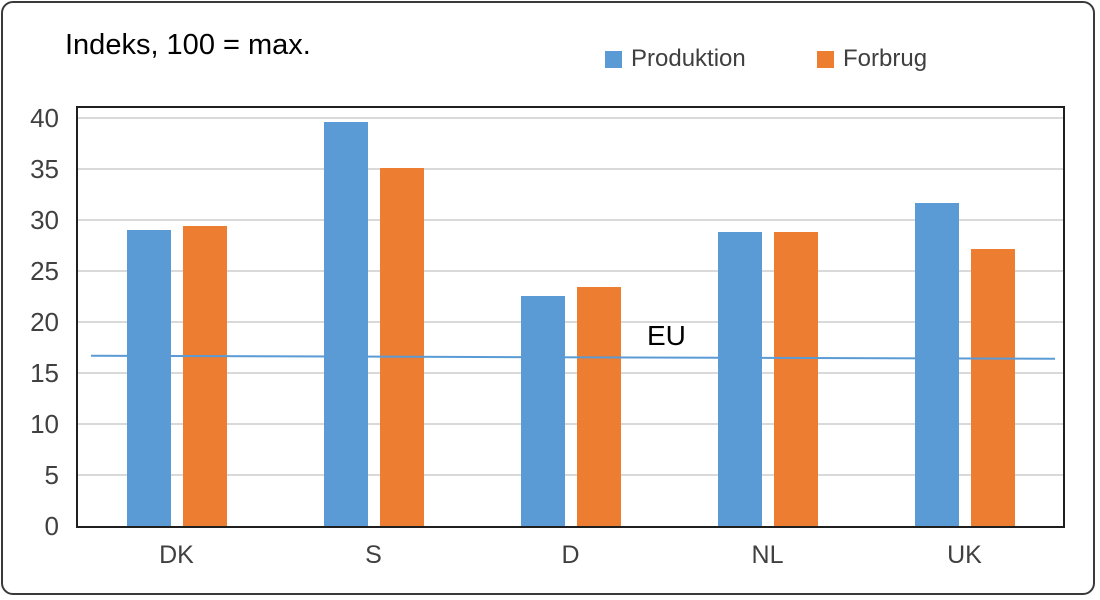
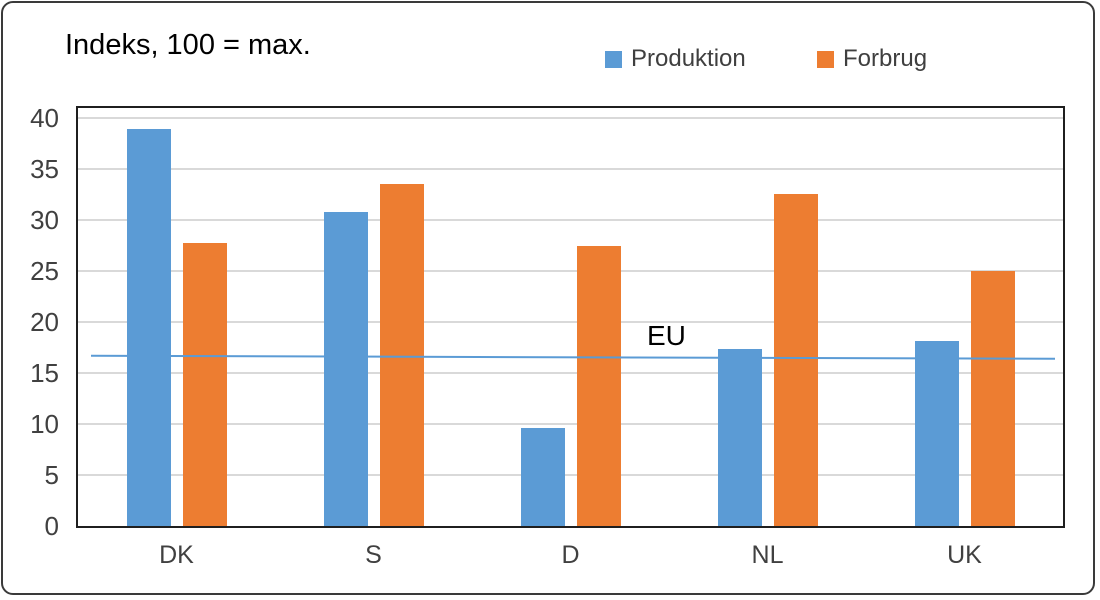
Produktion/DK: 29.0 -> 38.9
Forbrug/DK: 29.4 -> 27.8
Produktion/S: 39.6 -> 30.8
Forbrug/S: 35.1 -> 33.5
Produktion/D: 22.6 -> 9.6
Forbrug/D: 23.4 -> 27.5
Produktion/NL: 28.8 -> 17.4
Forbrug/NL: 28.8 -> 32.6
Produktion/UK: 31.7 -> 18.1
Forbrug/UK: 27.2 -> 25.0
